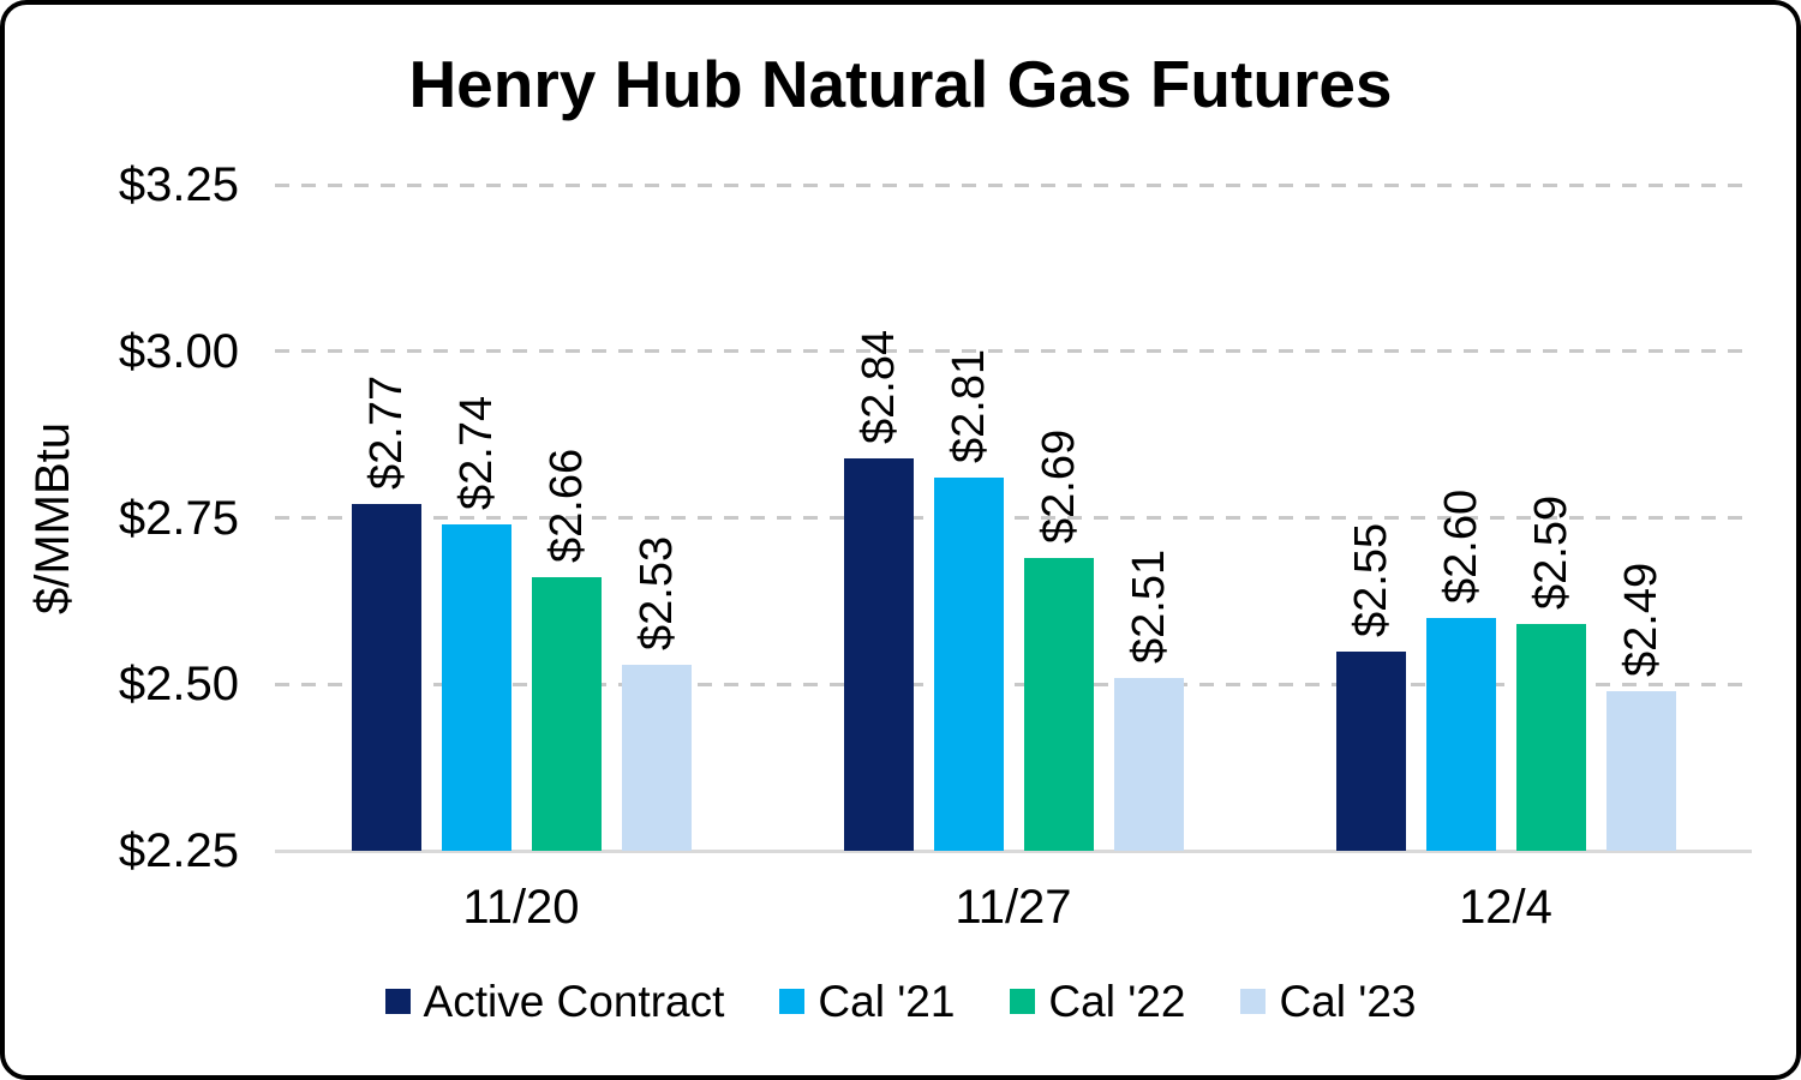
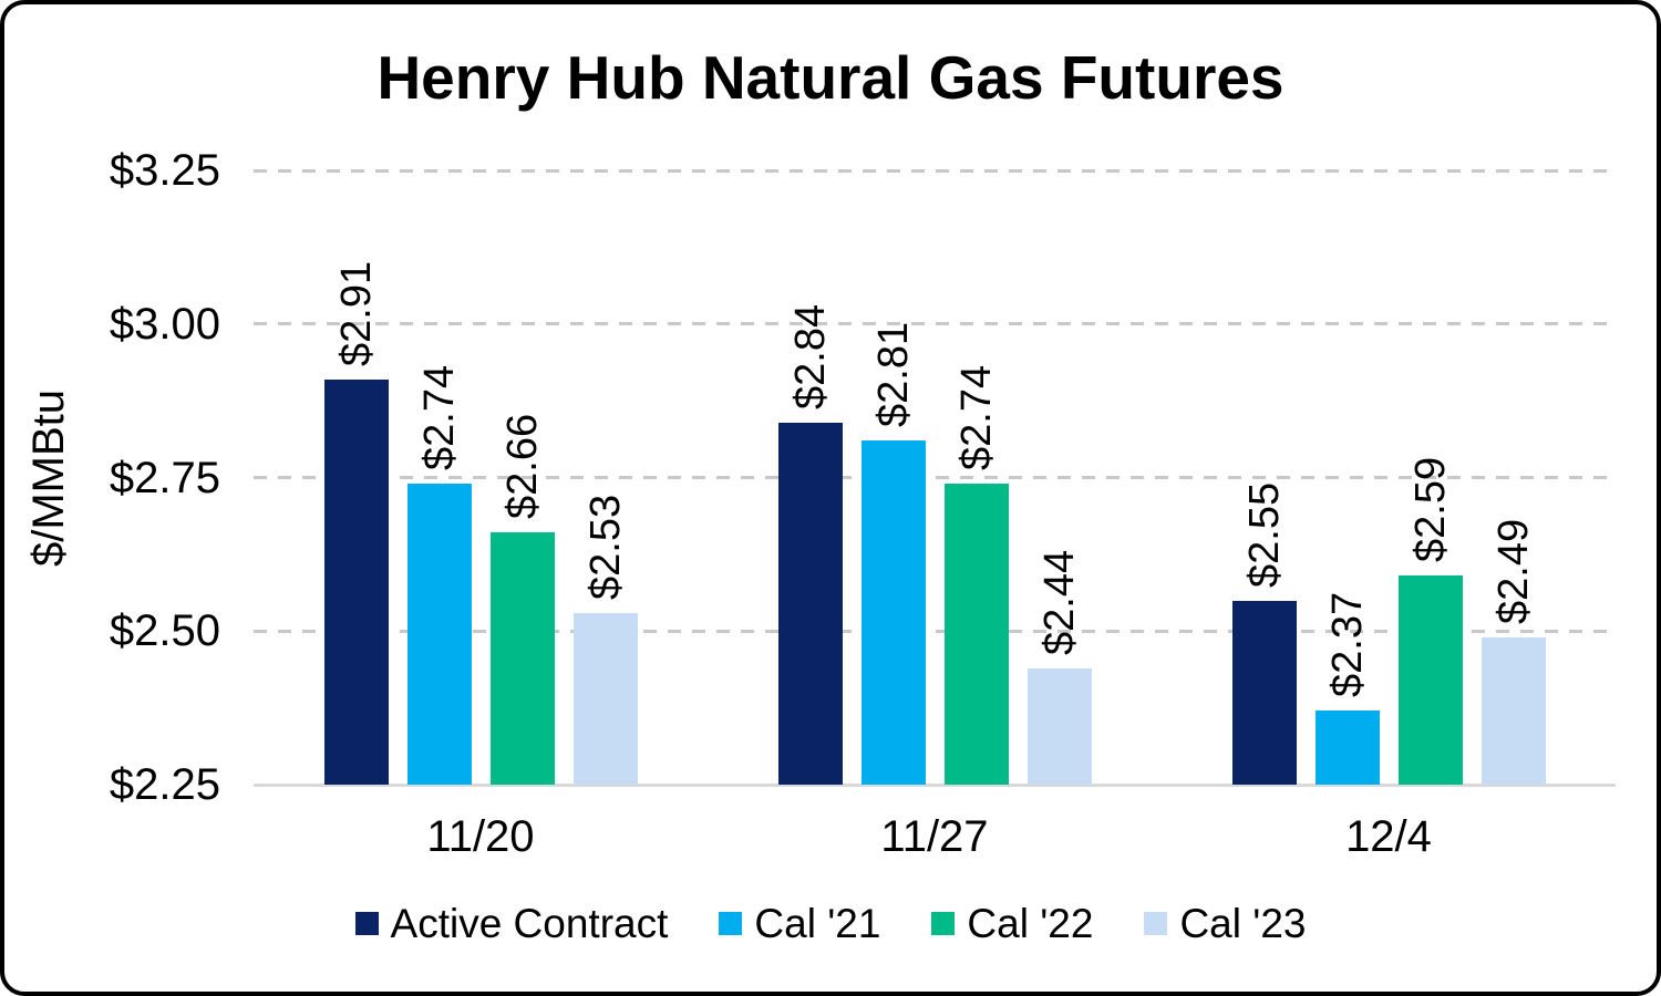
Active Contract/11/20: $2.77 -> $2.91
Cal '22/11/27: $2.69 -> $2.74
Cal '23/11/27: $2.51 -> $2.44
Cal '21/12/4: $2.60 -> $2.37
